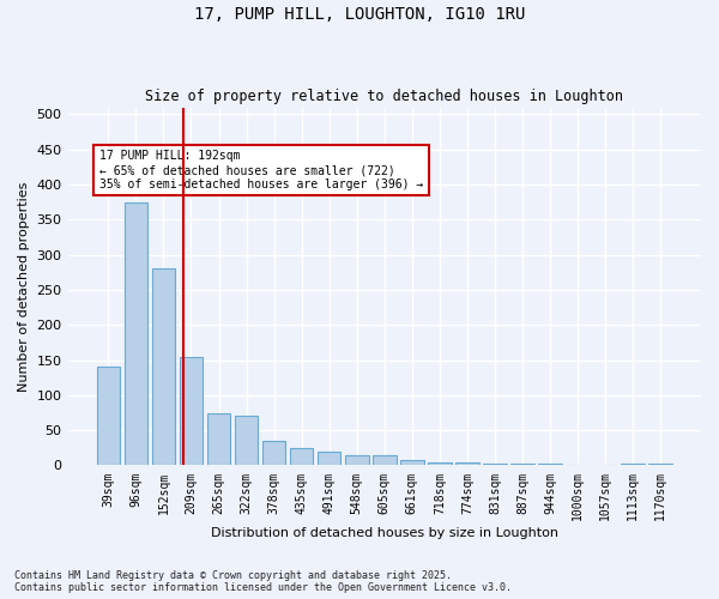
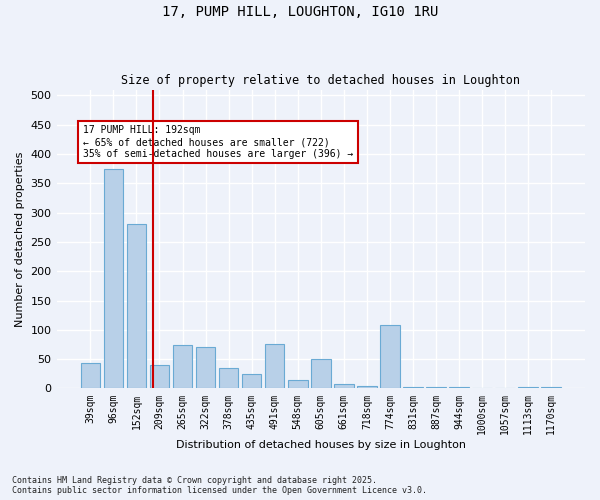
39sqm: 140 -> 44
209sqm: 155 -> 40
491sqm: 20 -> 76
605sqm: 15 -> 50
774sqm: 5 -> 108
